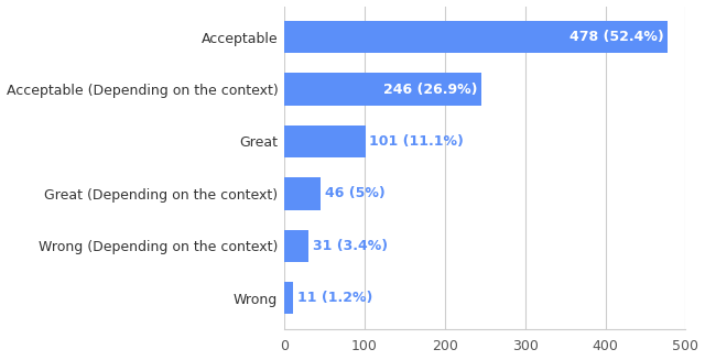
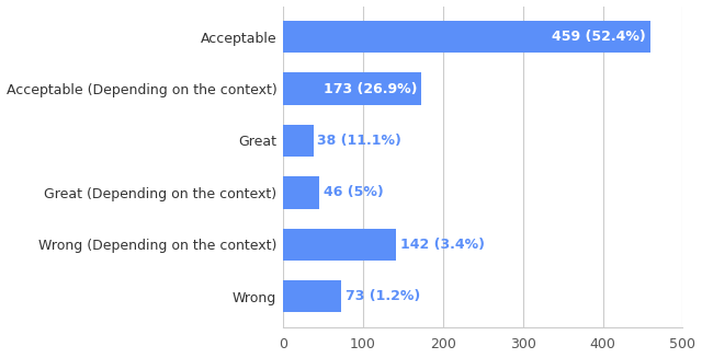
Acceptable: 478 -> 459
Acceptable (Depending on the context): 246 -> 173
Great: 101 -> 38
Wrong (Depending on the context): 31 -> 142
Wrong: 11 -> 73
